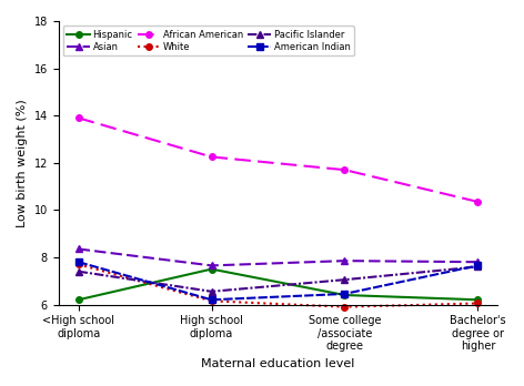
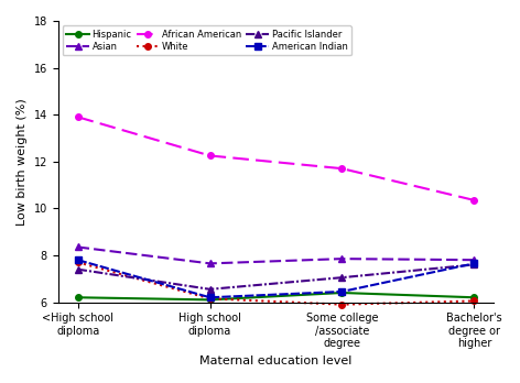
Hispanic/High school diploma: 7.5 -> 6.1
